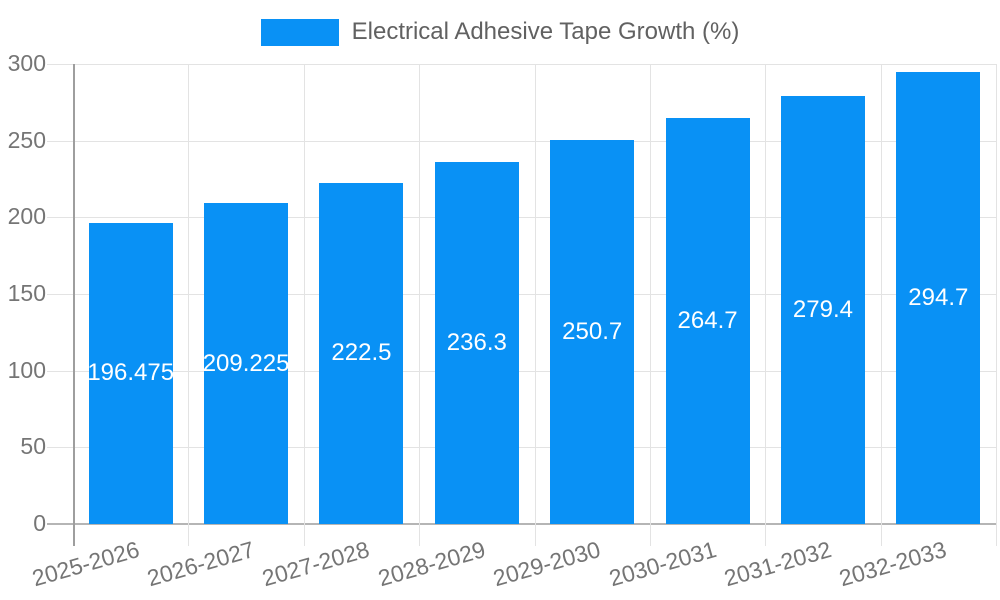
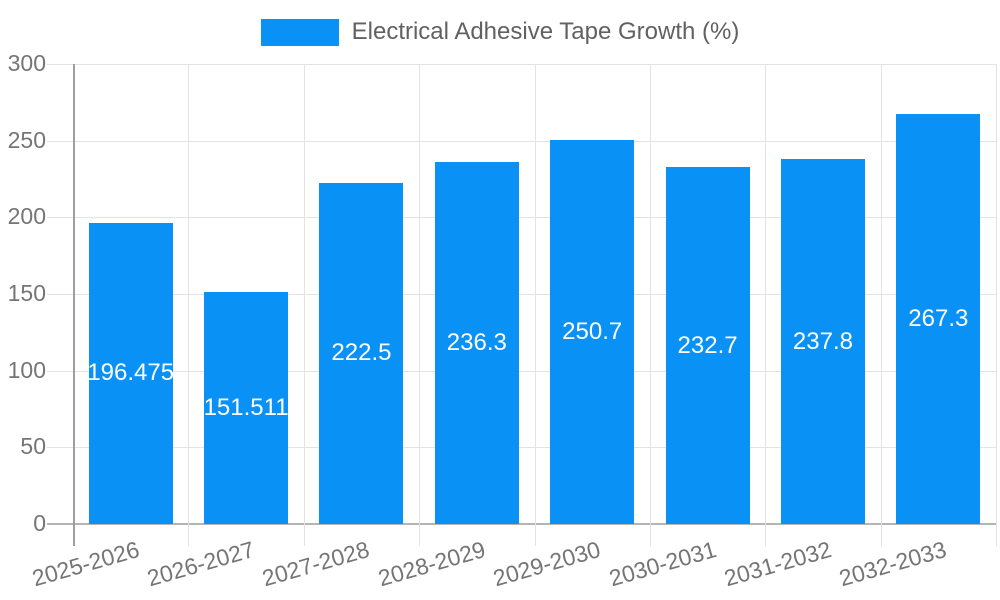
2026-2027: 209.225 -> 151.511
2030-2031: 264.7 -> 232.7
2031-2032: 279.4 -> 237.8
2032-2033: 294.7 -> 267.3
